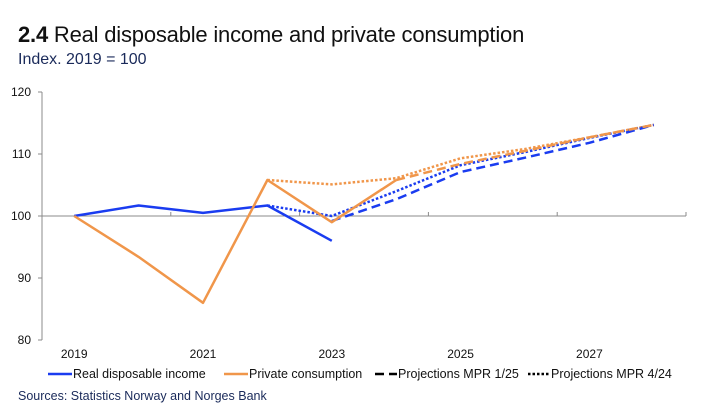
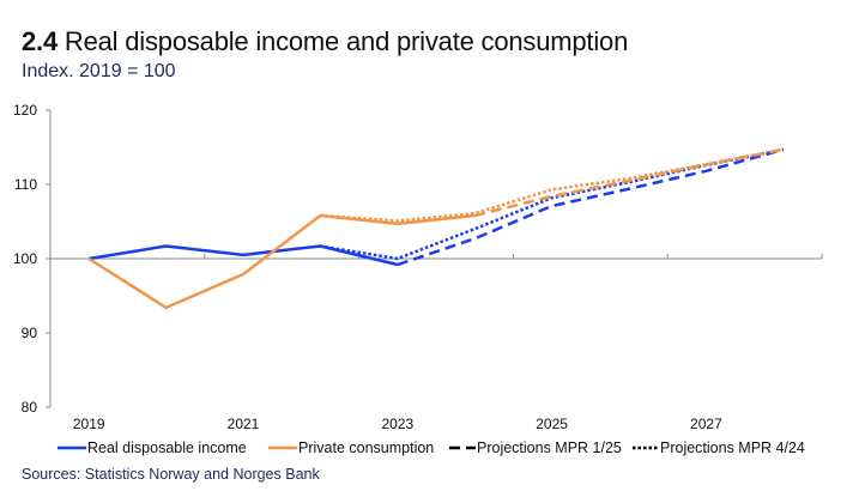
Private consumption/2021: 86 -> 98
Real disposable income/2023: 96 -> 99
Private consumption/2023: 99 -> 105
